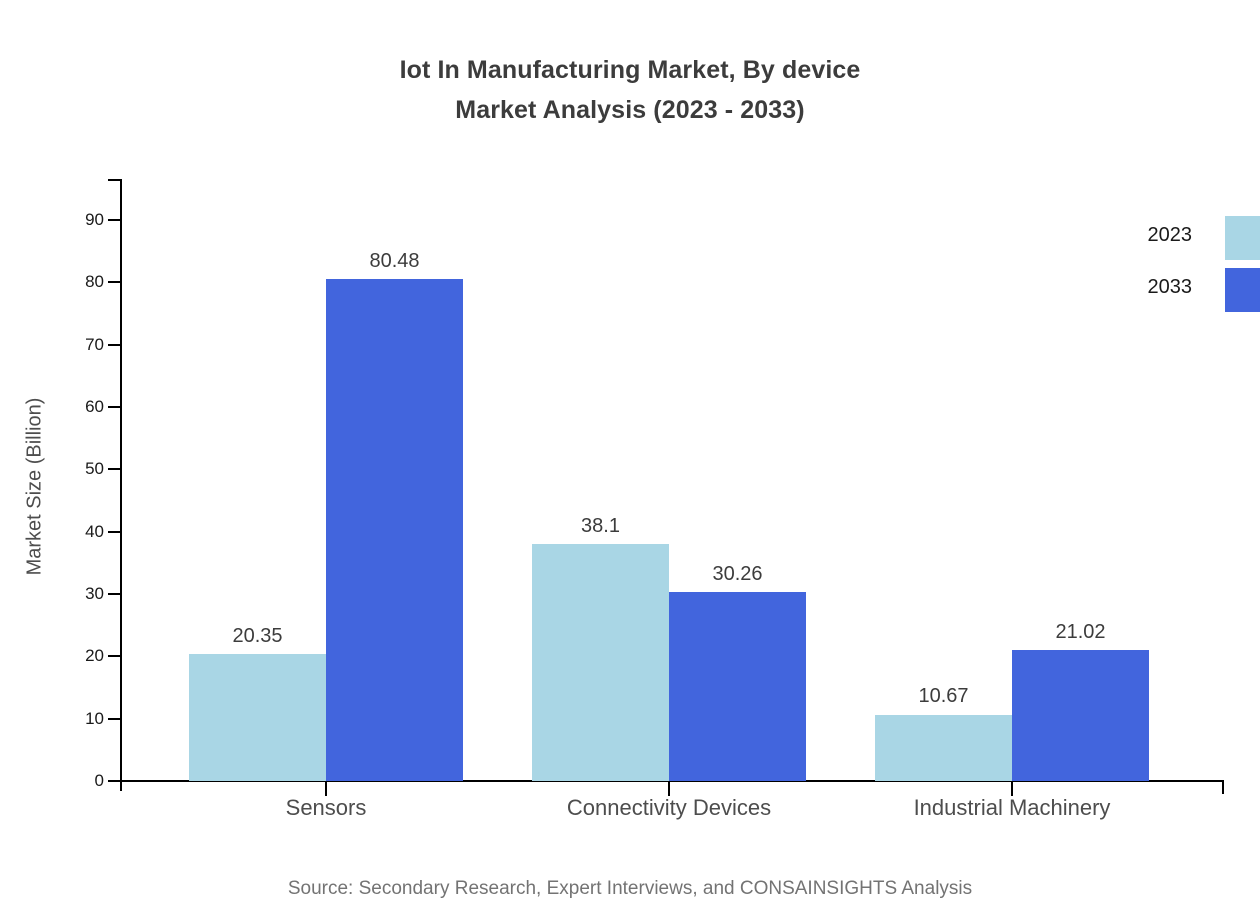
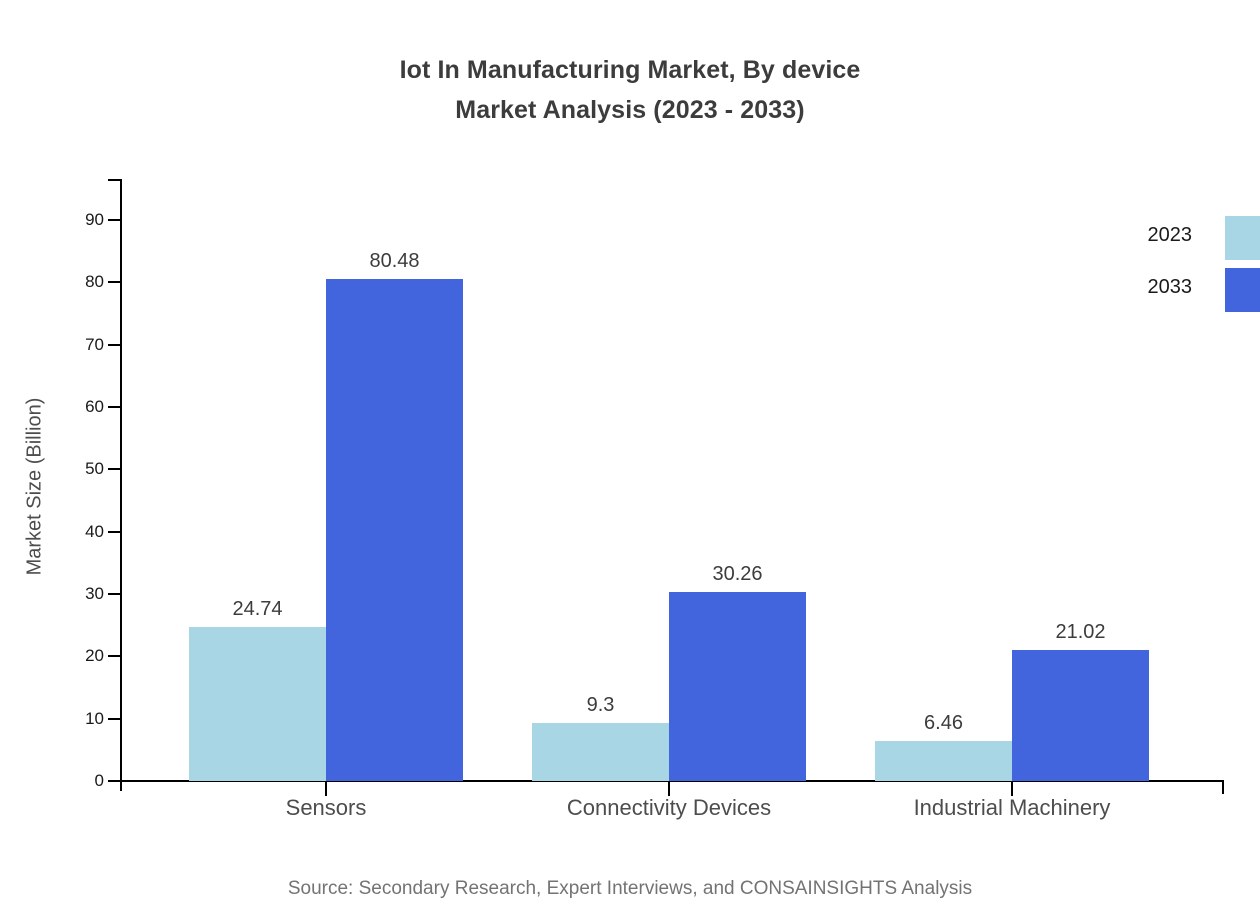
2023/Sensors: 20.35 -> 24.74
2023/Connectivity Devices: 38.1 -> 9.3
2023/Industrial Machinery: 10.67 -> 6.46
